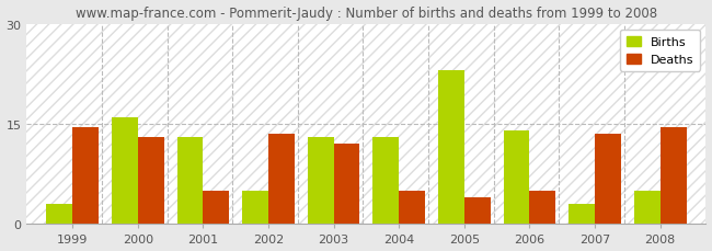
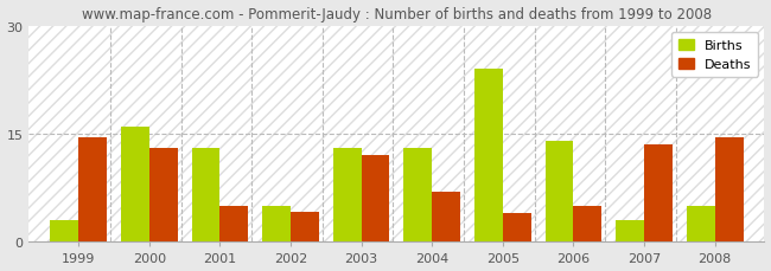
Deaths/2002: 13.5 -> 4.2
Deaths/2004: 5.0 -> 7.0
Births/2005: 23 -> 24
